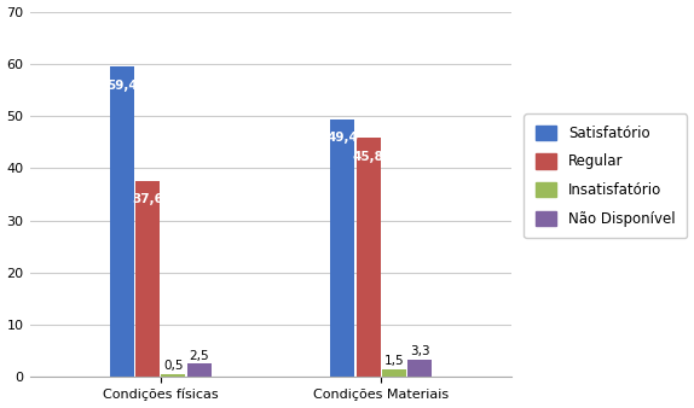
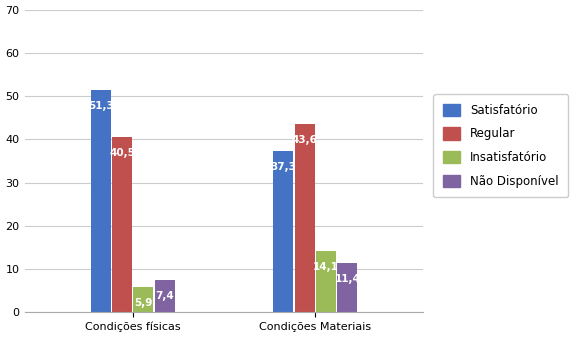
Satisfatório/Condições físicas: 59,4 -> 51,3
Regular/Condições físicas: 37,6 -> 40,5
Insatisfatório/Condições físicas: 0,5 -> 5,9
Não Disponível/Condições físicas: 2,5 -> 7,4
Satisfatório/Condições Materiais: 49,4 -> 37,3
Regular/Condições Materiais: 45,8 -> 43,6
Insatisfatório/Condições Materiais: 1,5 -> 14,1
Não Disponível/Condições Materiais: 3,3 -> 11,4
